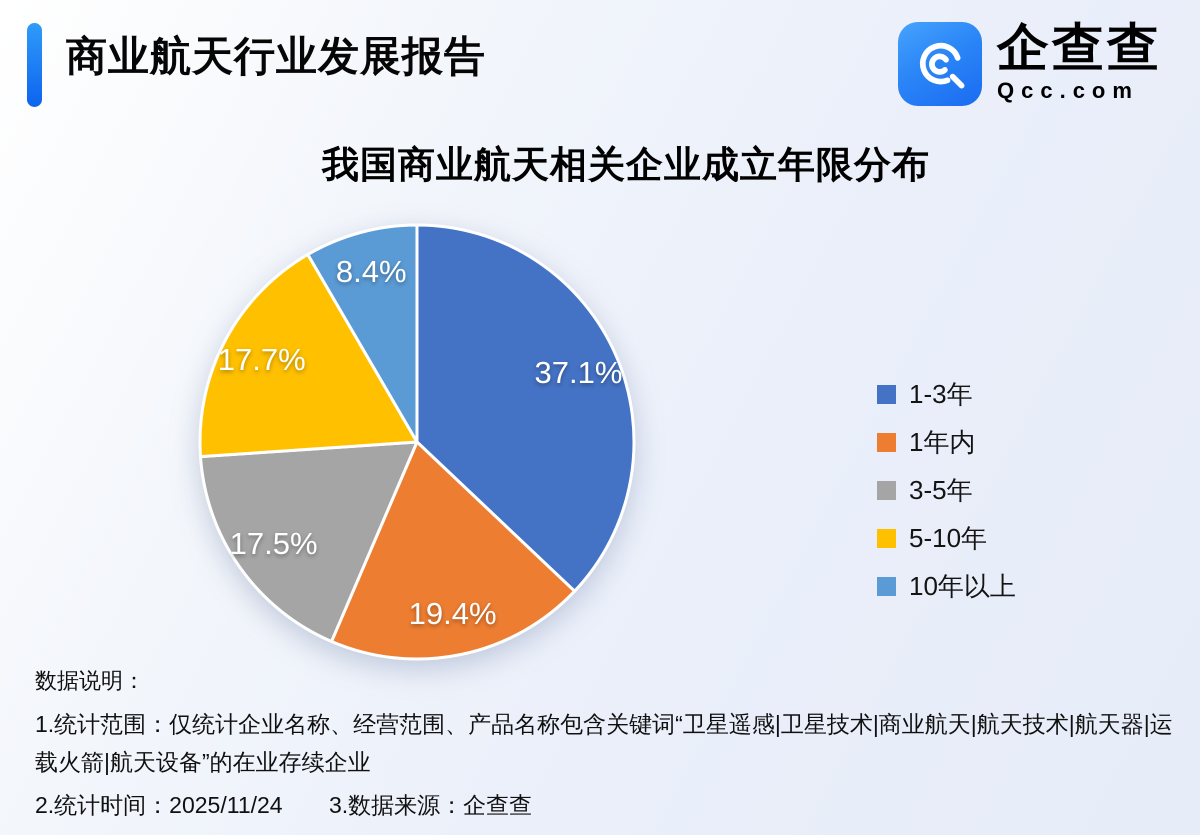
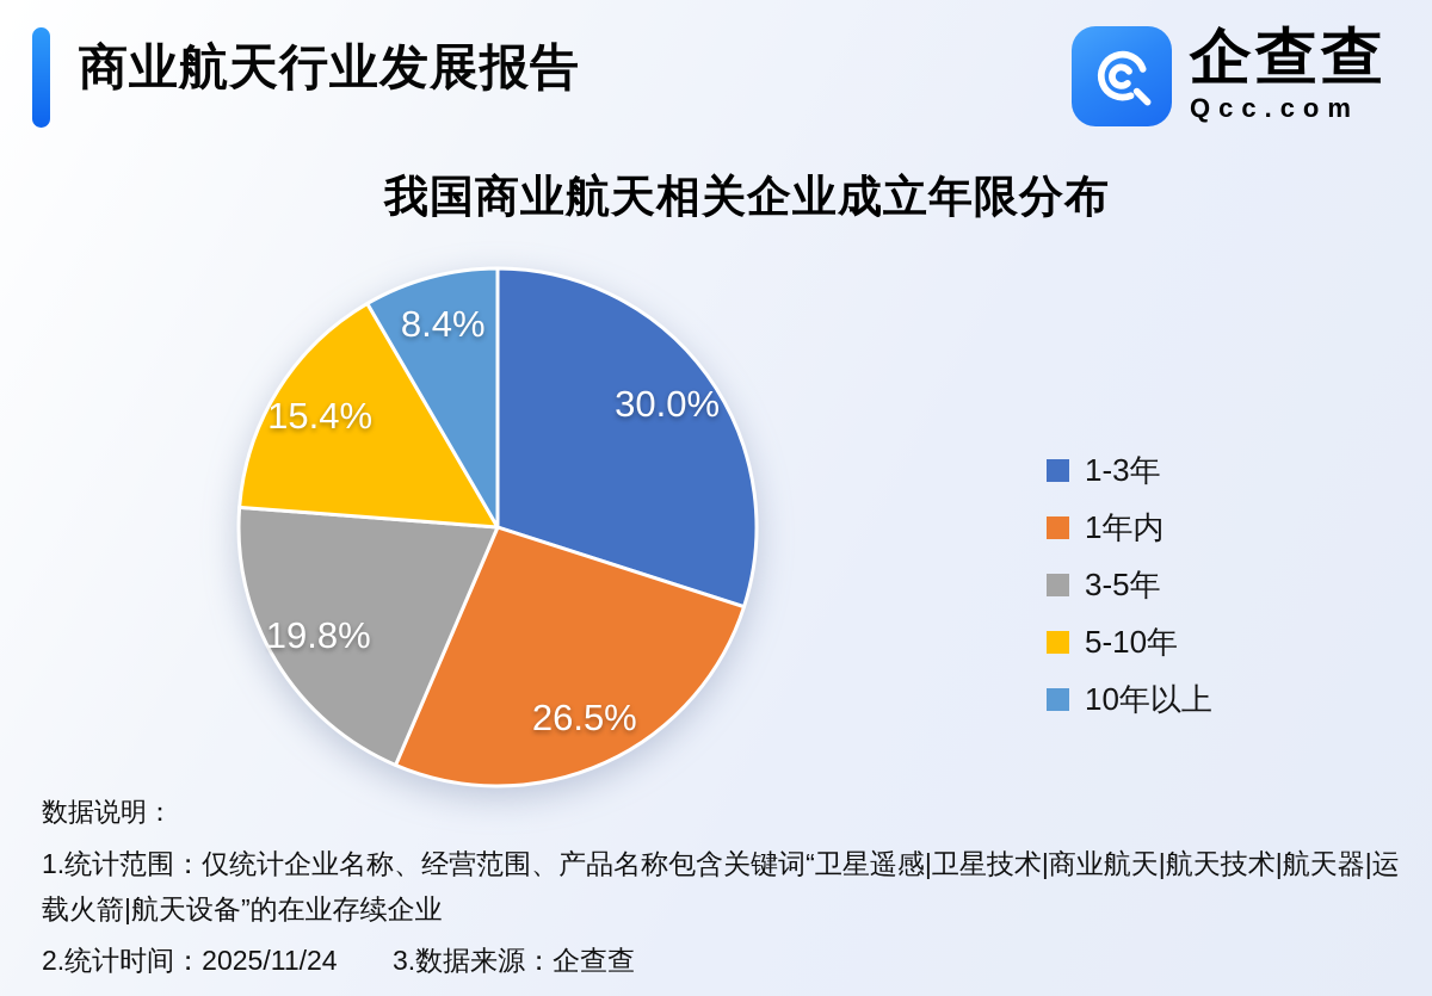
1-3年: 37.1% -> 30.0%
1年内: 19.4% -> 26.5%
3-5年: 17.5% -> 19.8%
5-10年: 17.7% -> 15.4%
